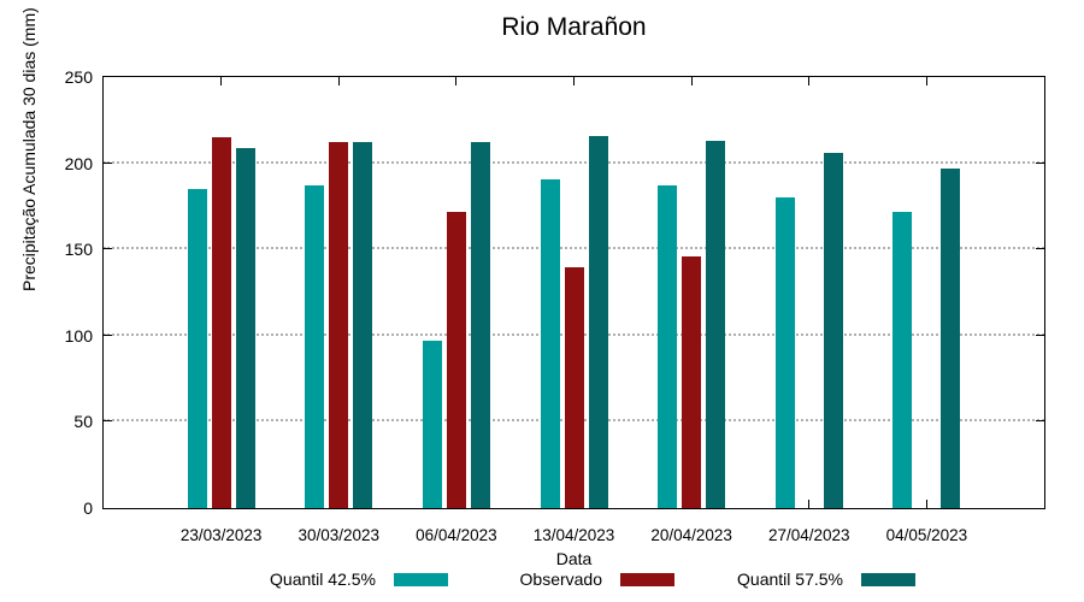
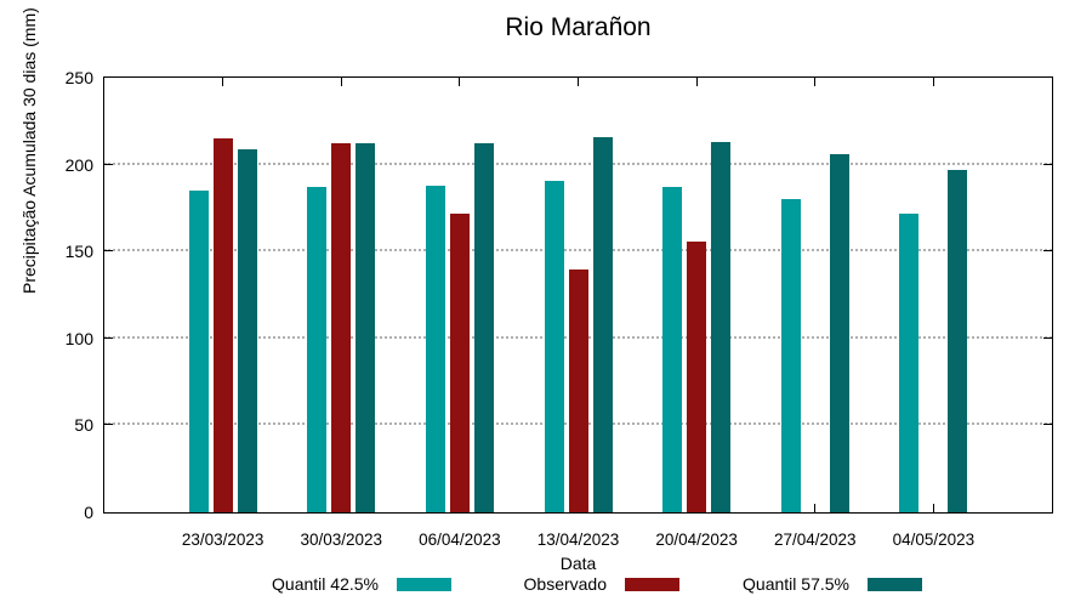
Quantil 42.5%/06/04/2023: 97 -> 188
Observado/20/04/2023: 146 -> 156
